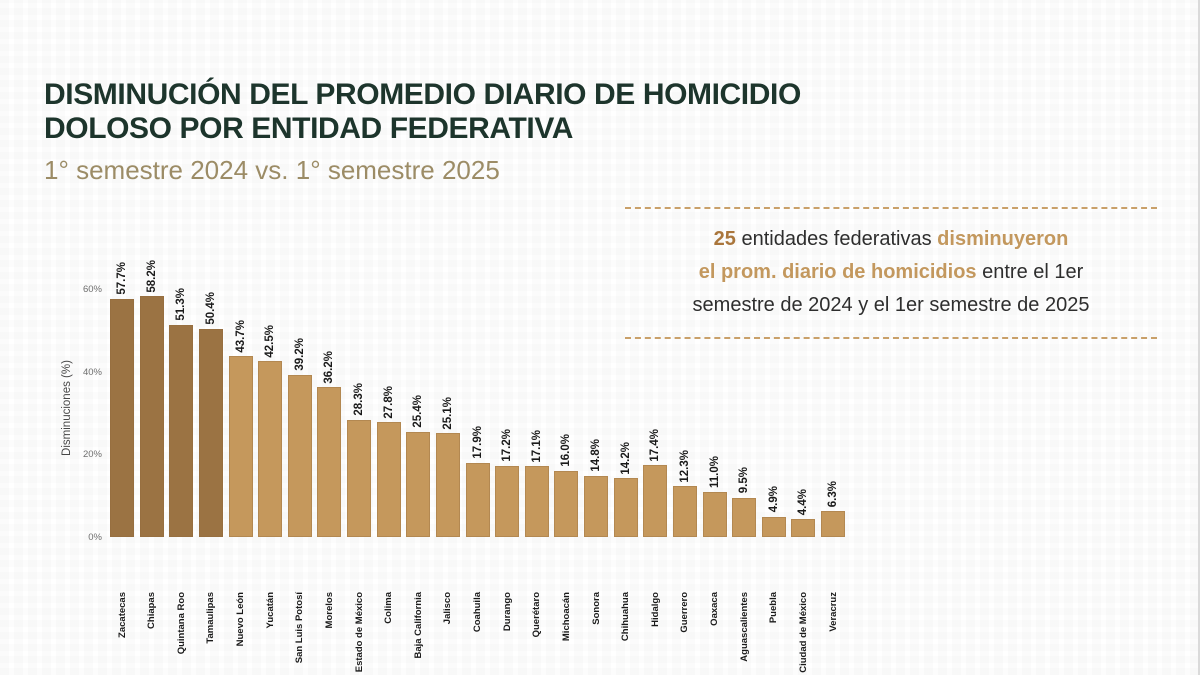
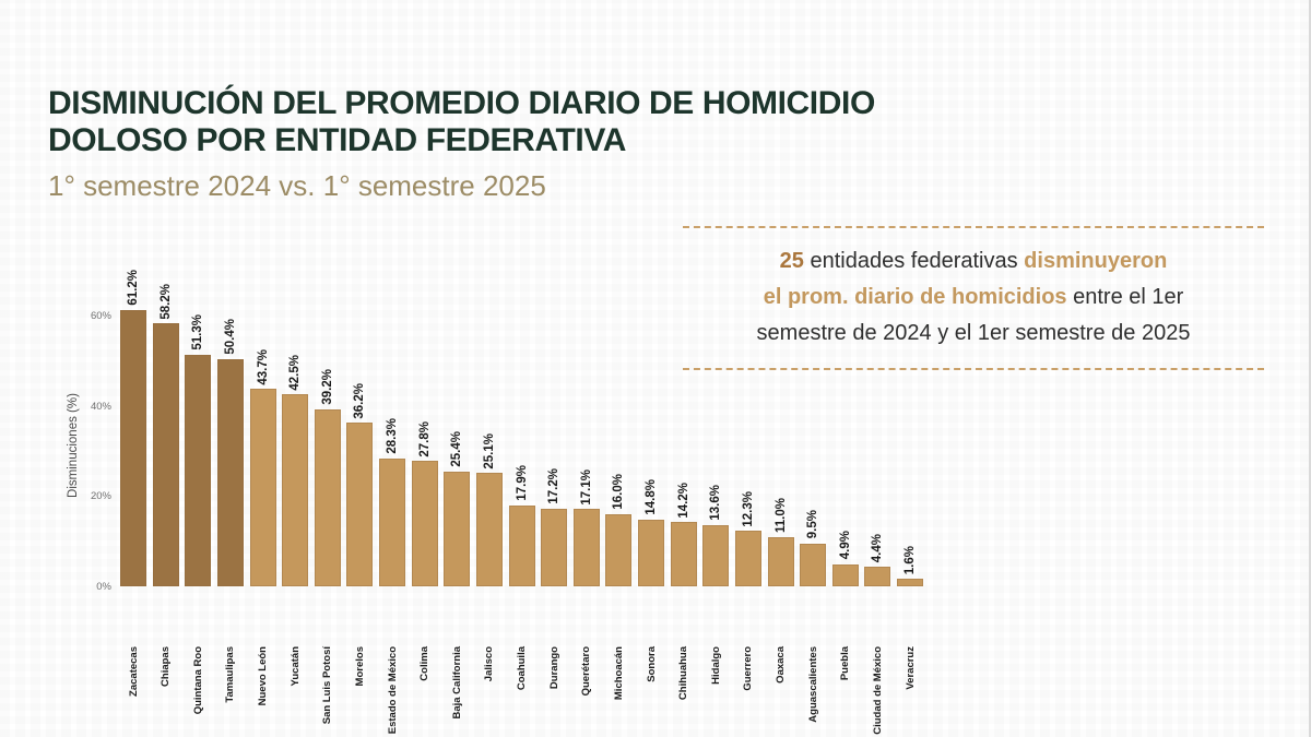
Zacatecas: 57.7% -> 61.2%
Hidalgo: 17.4% -> 13.6%
Veracruz: 6.3% -> 1.6%
